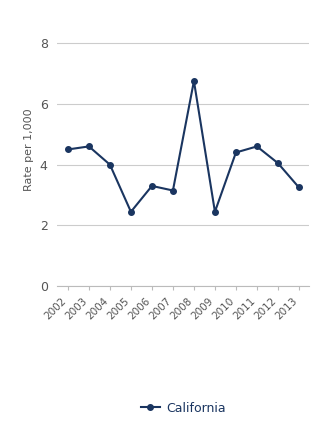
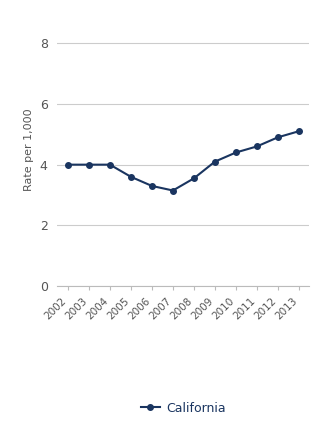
2002: 4.50 -> 4.00
2003: 4.60 -> 4.00
2005: 2.45 -> 3.60
2008: 6.75 -> 3.55
2009: 2.45 -> 4.10
2012: 4.05 -> 4.90
2013: 3.25 -> 5.10
